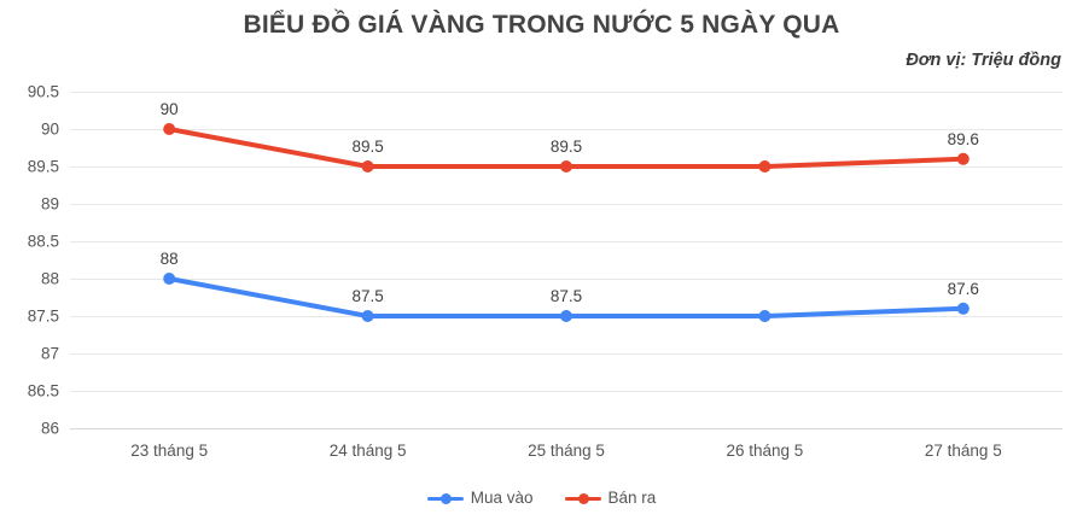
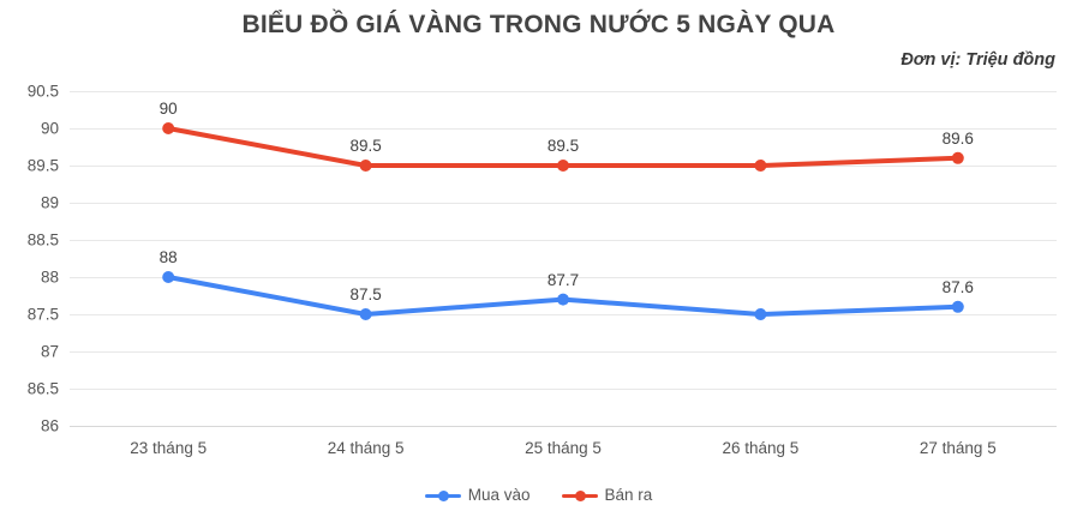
Mua vào/25 tháng 5: 87.5 -> 87.7
